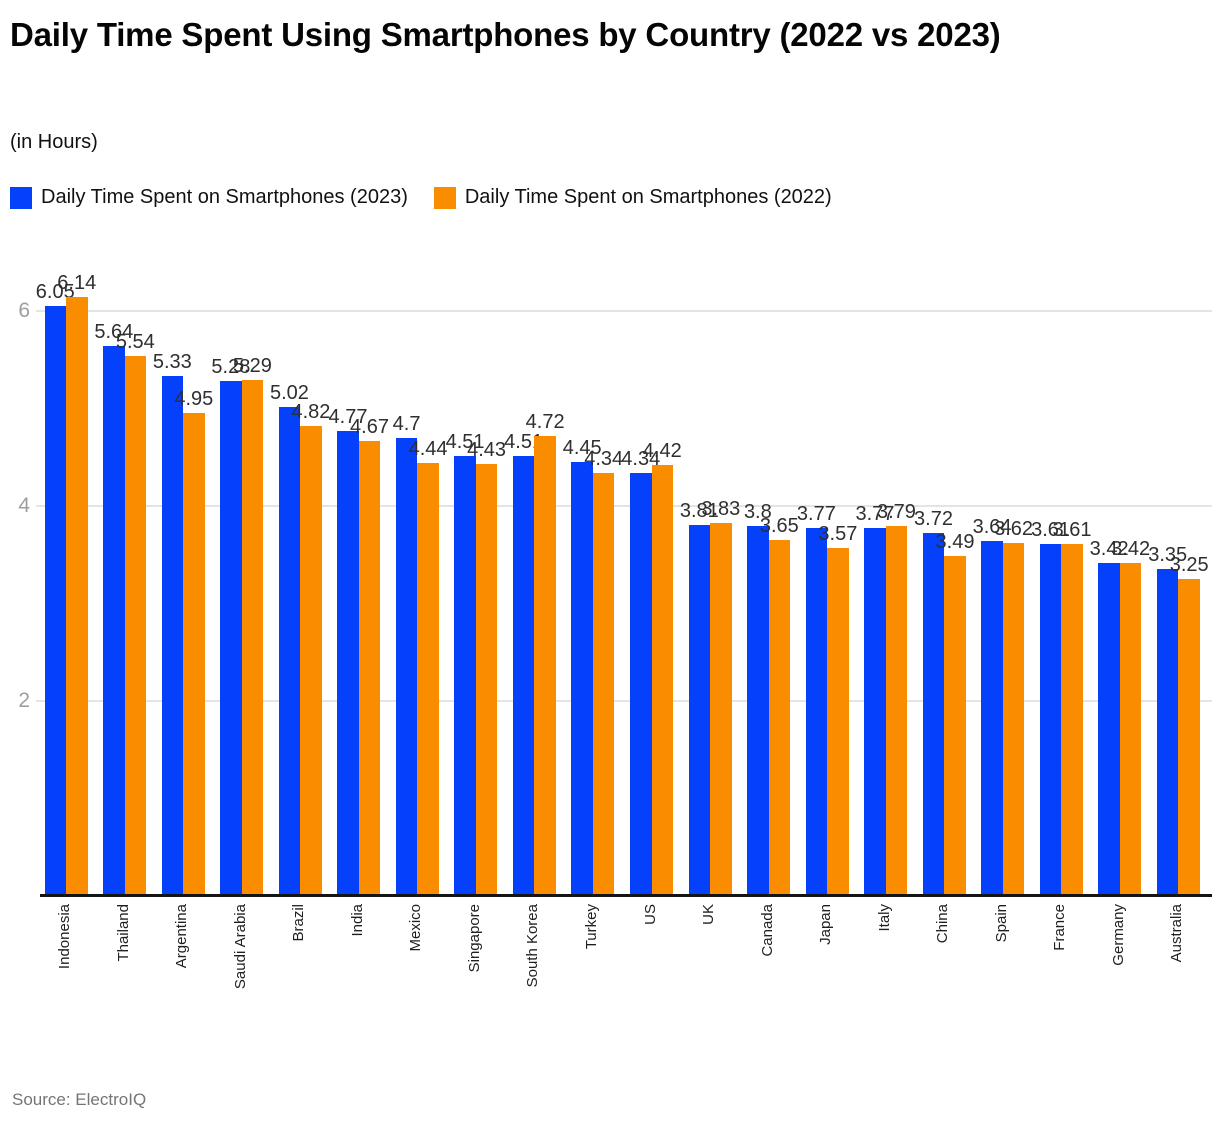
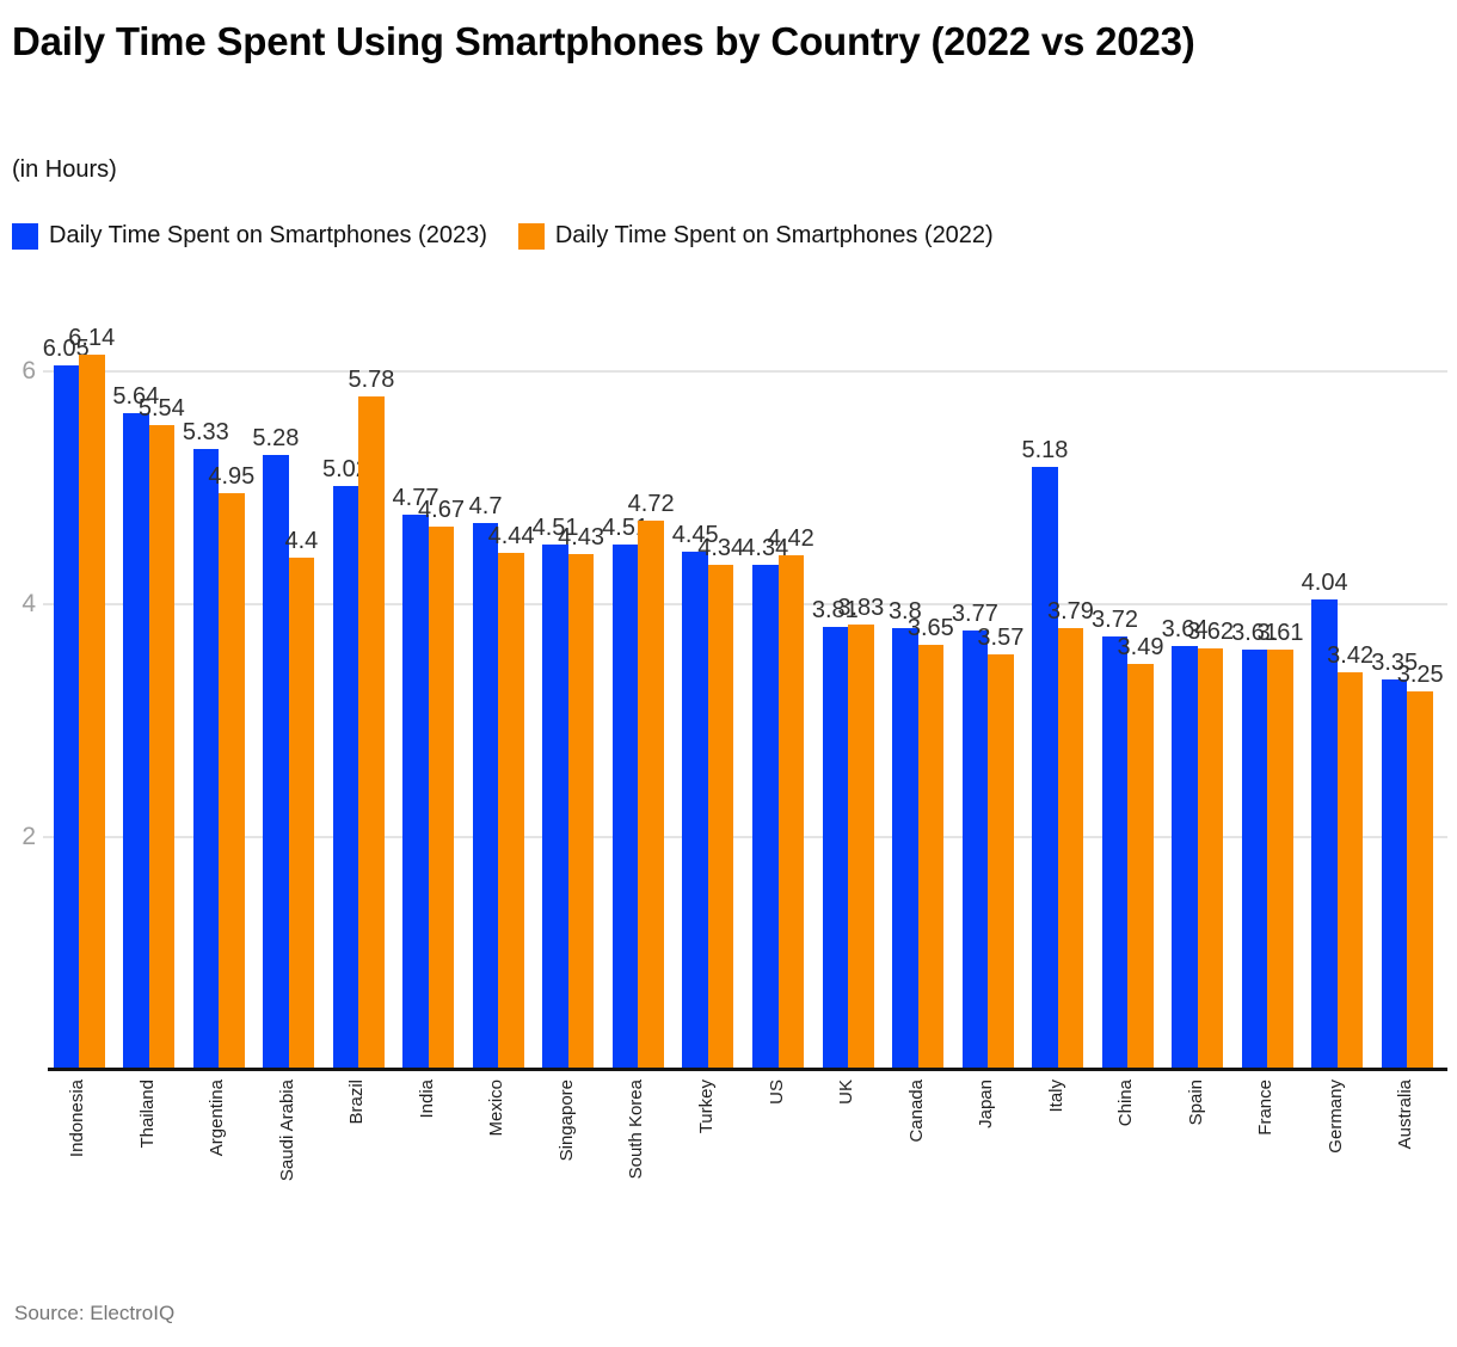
Daily Time Spent on Smartphones (2022)/Saudi Arabia: 5.29 -> 4.4
Daily Time Spent on Smartphones (2022)/Brazil: 4.82 -> 5.78
Daily Time Spent on Smartphones (2023)/Italy: 3.77 -> 5.18
Daily Time Spent on Smartphones (2023)/Germany: 3.42 -> 4.04
